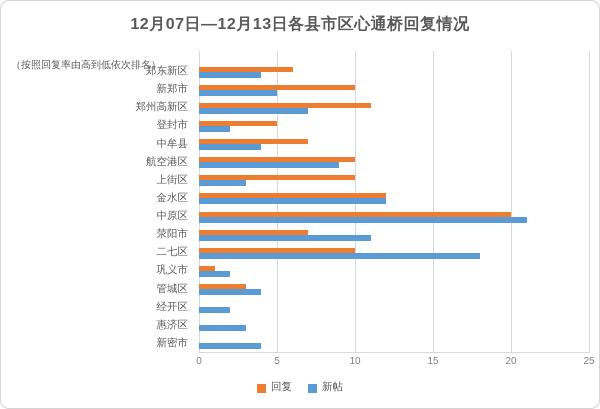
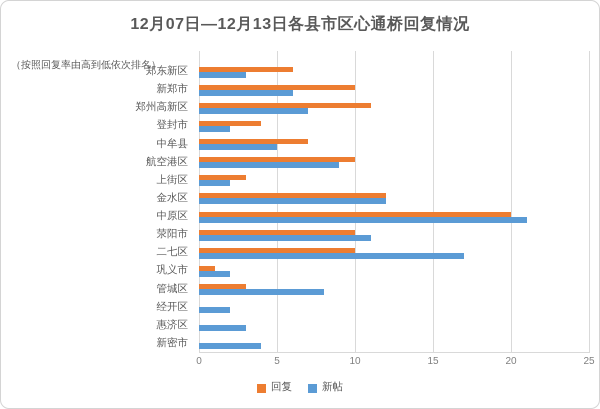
新帖/郑东新区: 4 -> 3
新帖/新郑市: 5 -> 6
回复/登封市: 5 -> 4
新帖/中牟县: 4 -> 5
回复/上街区: 10 -> 3
新帖/上街区: 3 -> 2
回复/荥阳市: 7 -> 10
新帖/二七区: 18 -> 17
新帖/管城区: 4 -> 8
